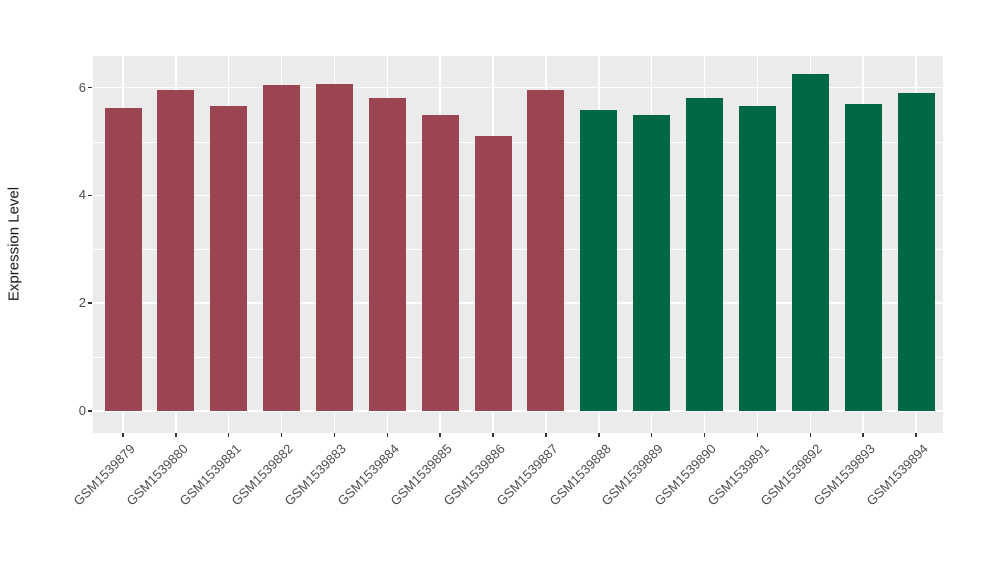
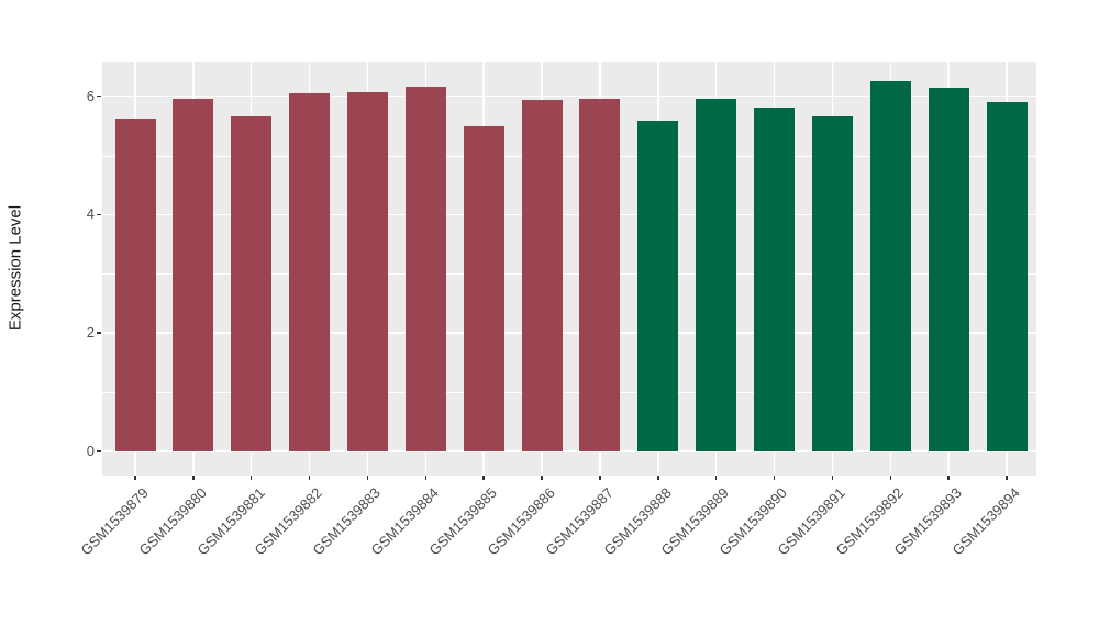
GSM1539884: 5.8 -> 6.2
GSM1539886: 5.1 -> 5.9
GSM1539889: 5.5 -> 6.0
GSM1539893: 5.7 -> 6.2
